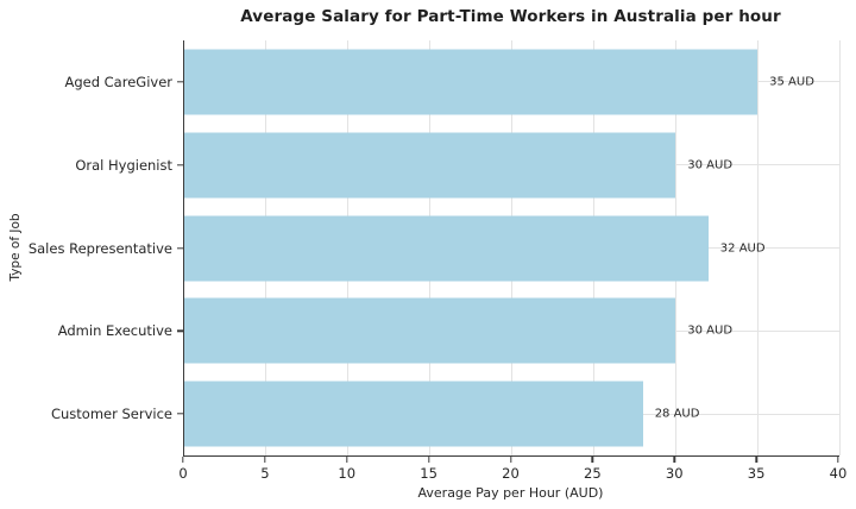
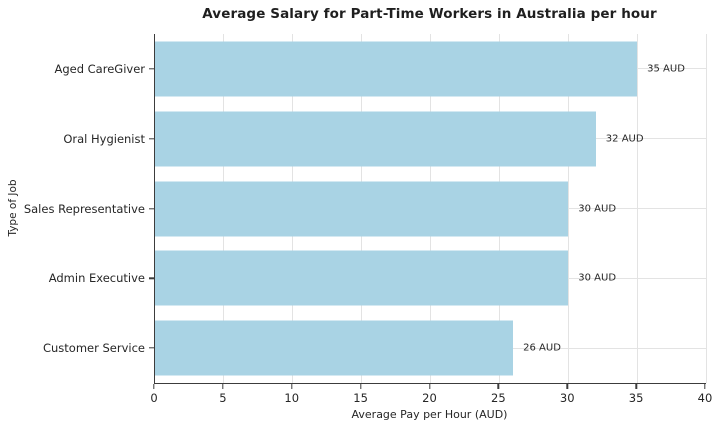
Oral Hygienist: 30 -> 32
Sales Representative: 32 -> 30
Customer Service: 28 -> 26
